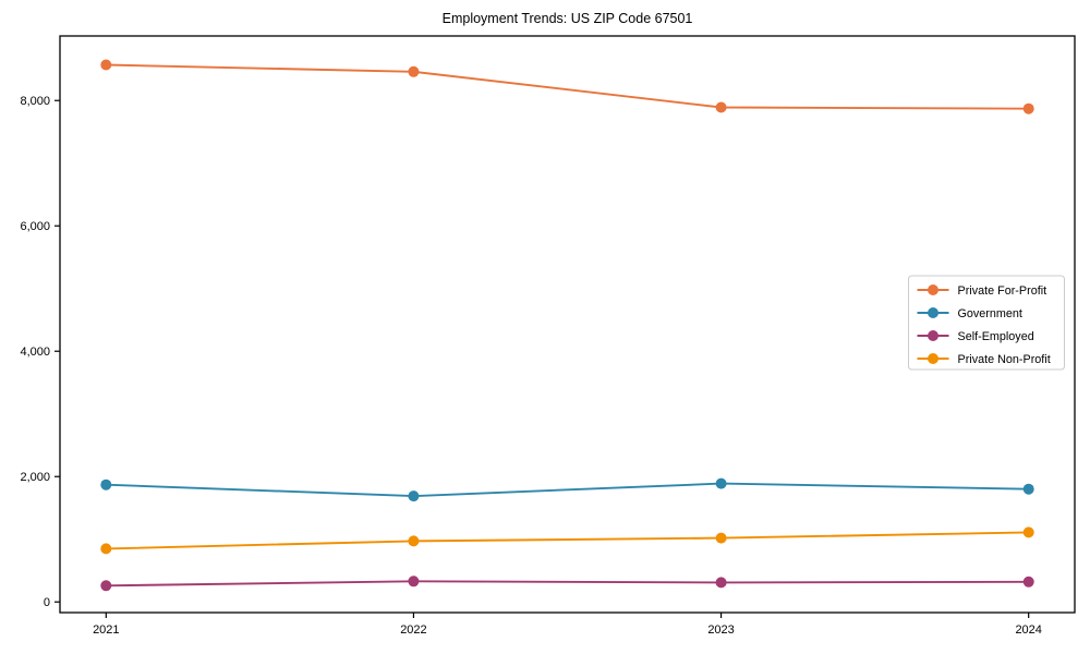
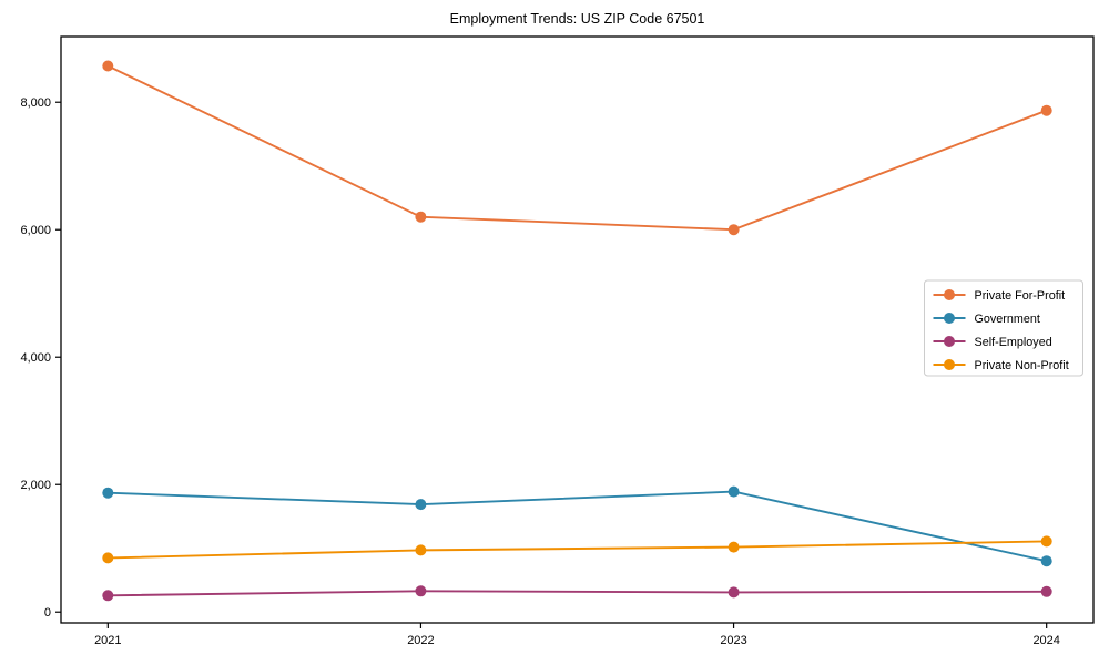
Private For-Profit/2022: 8500 -> 6200
Private For-Profit/2023: 7900 -> 6000
Government/2024: 1800 -> 800
